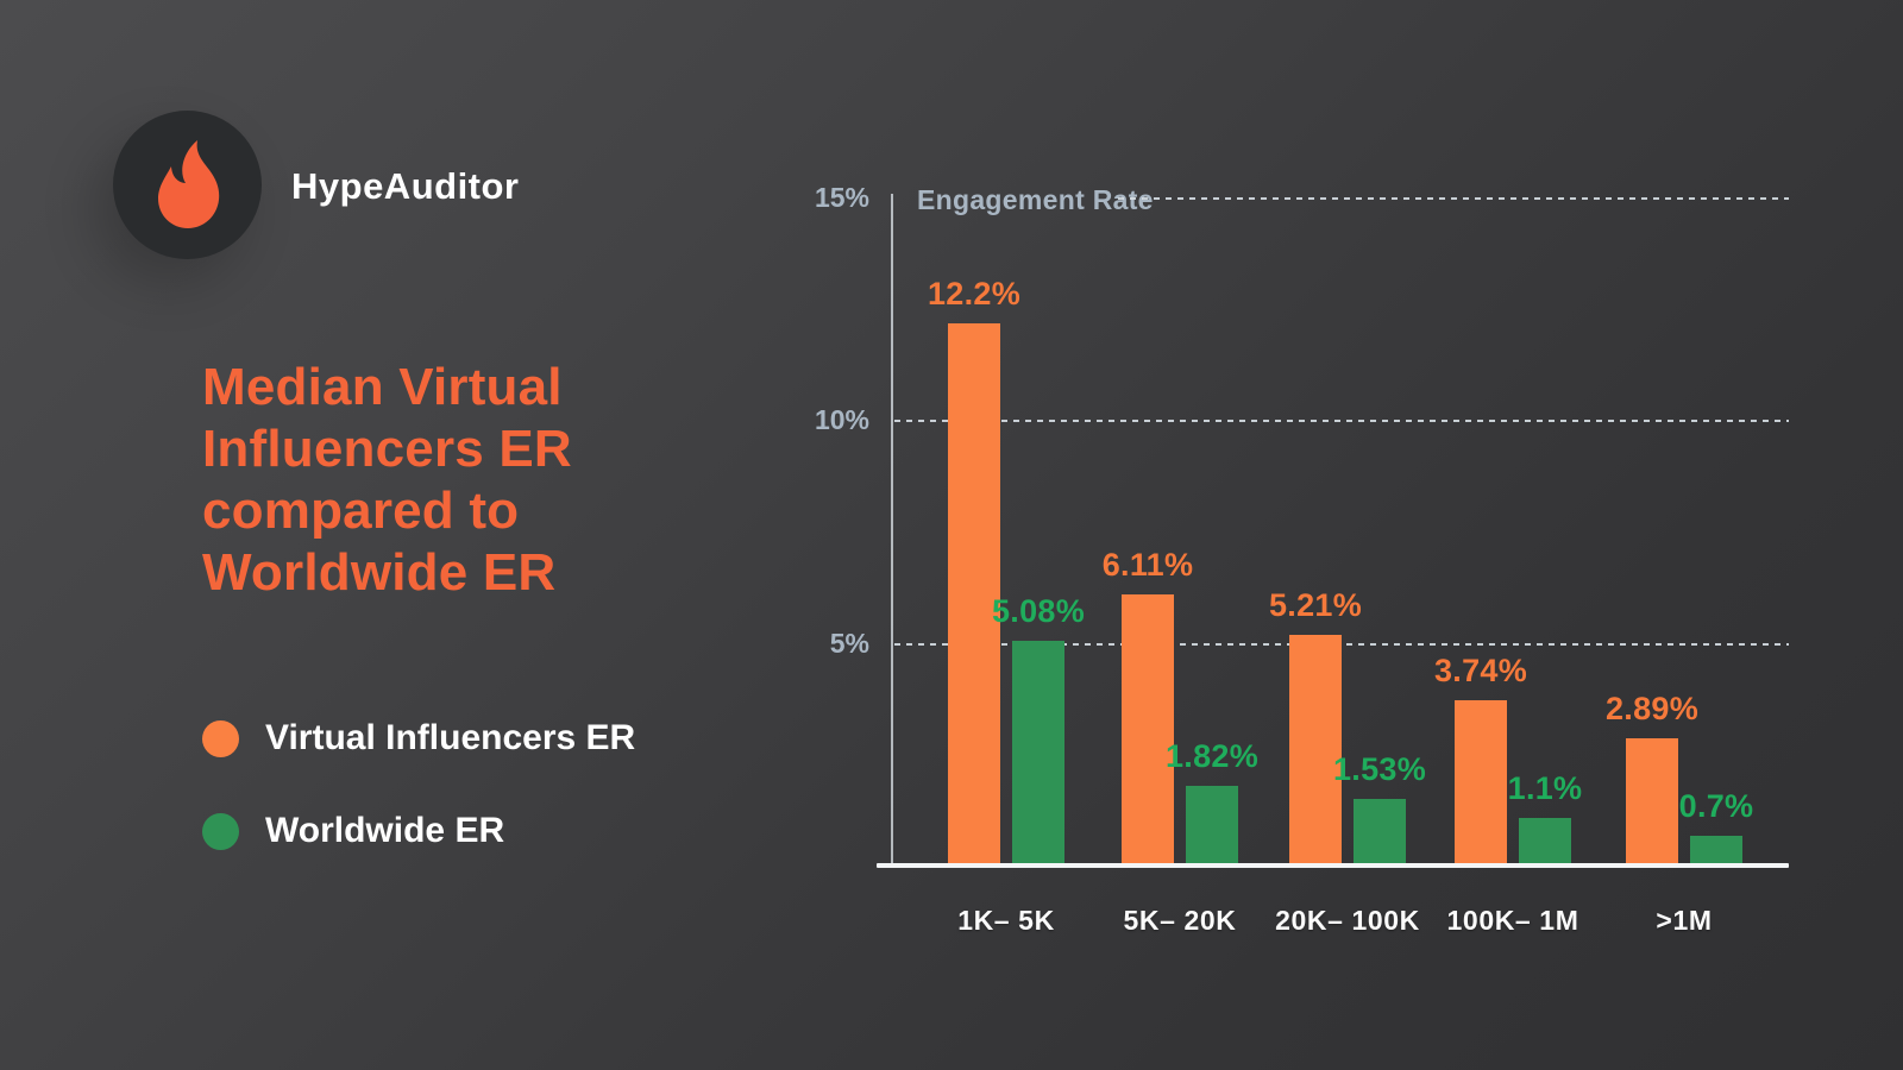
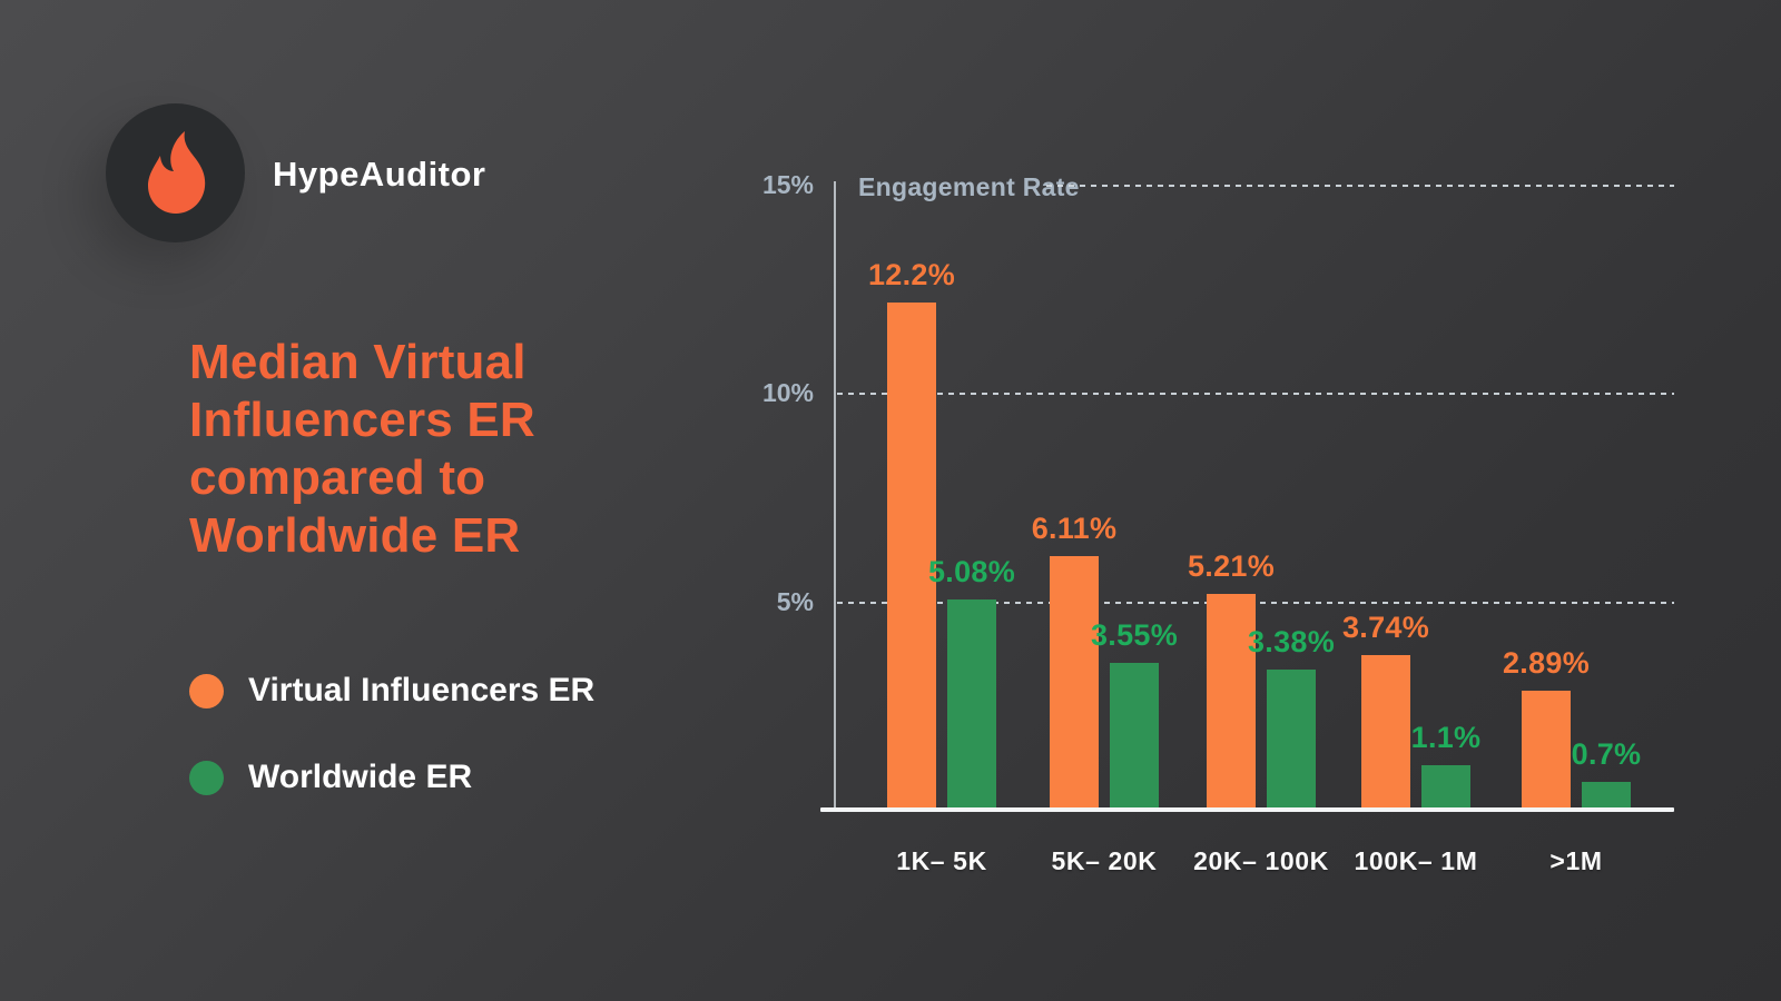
Worldwide ER/5K– 20K: 1.82% -> 3.55%
Worldwide ER/20K– 100K: 1.53% -> 3.38%
